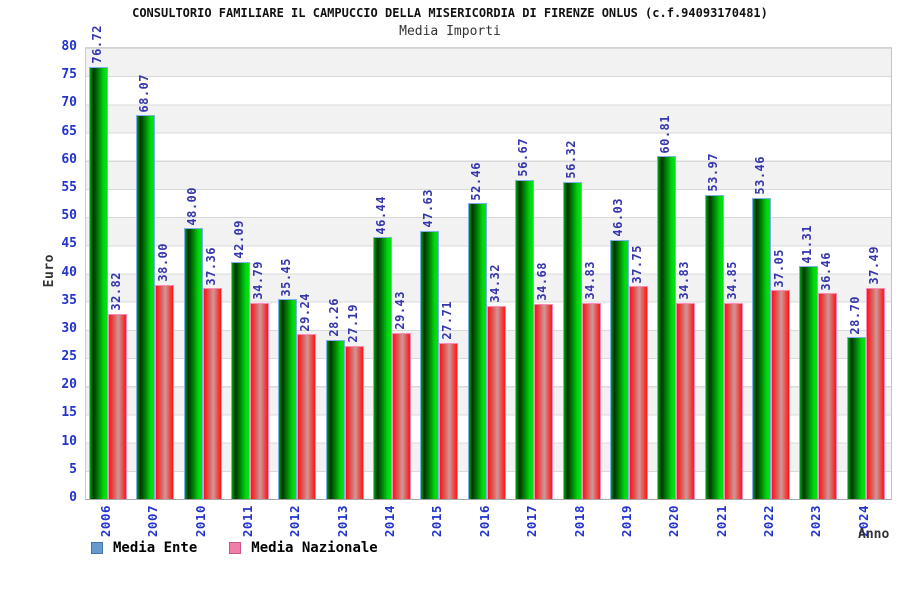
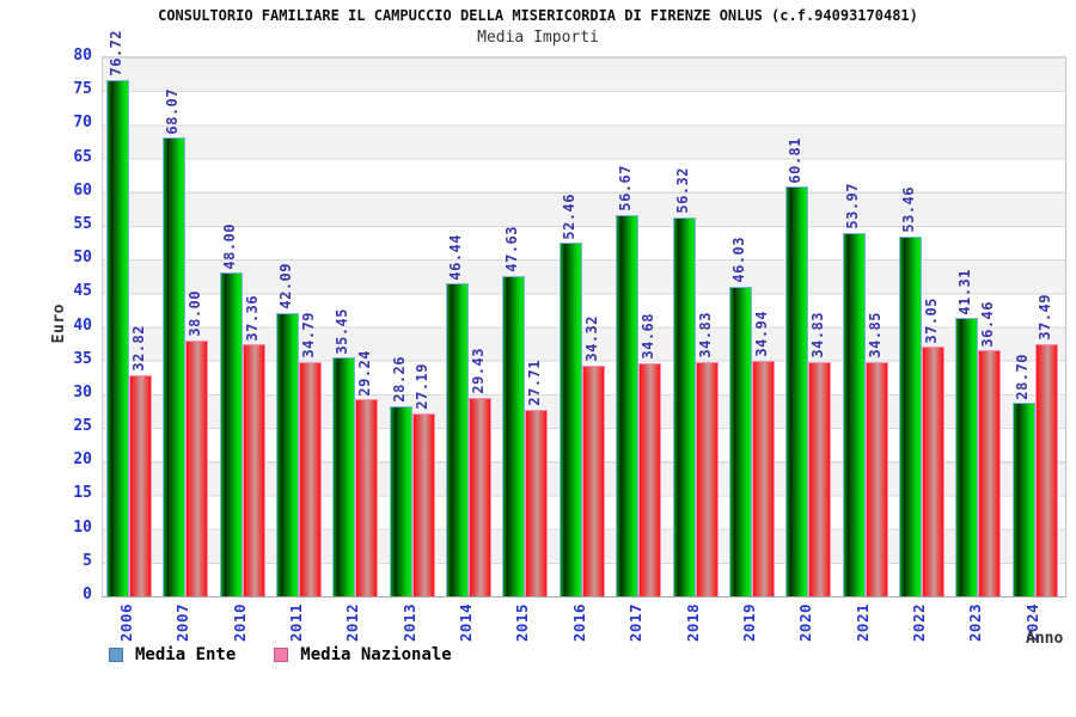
Media Nazionale/2019: 37.75 -> 34.94
